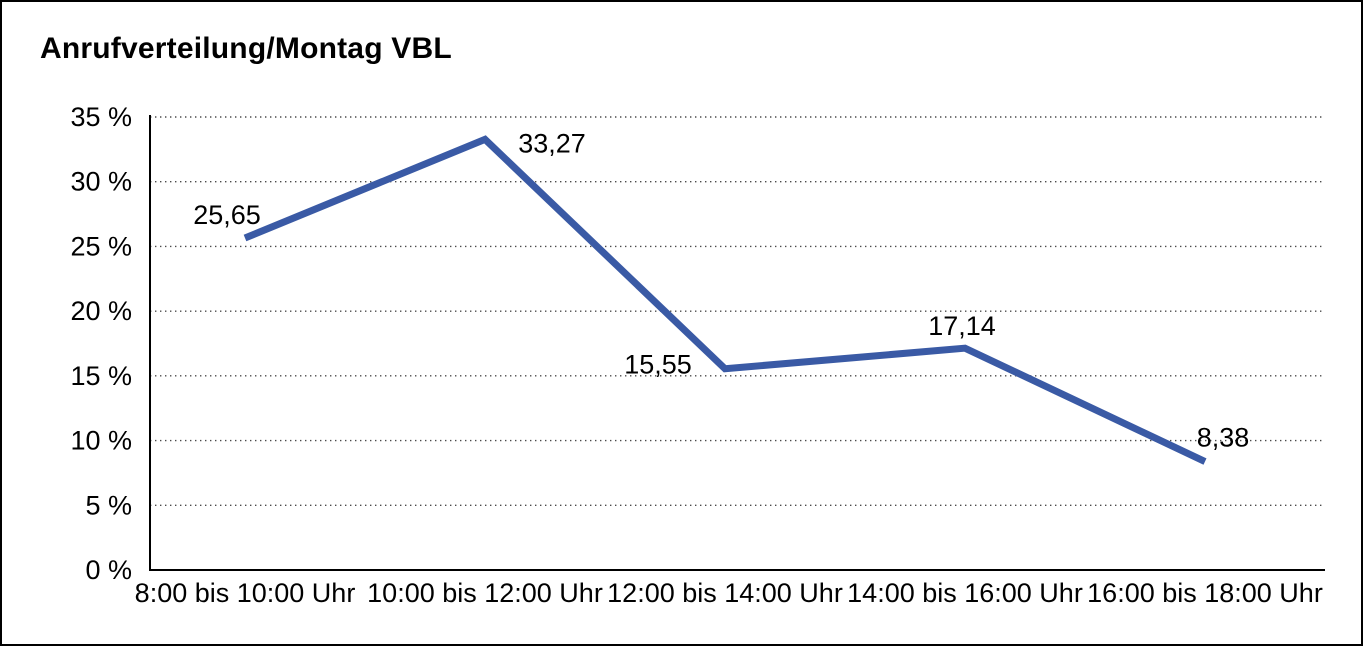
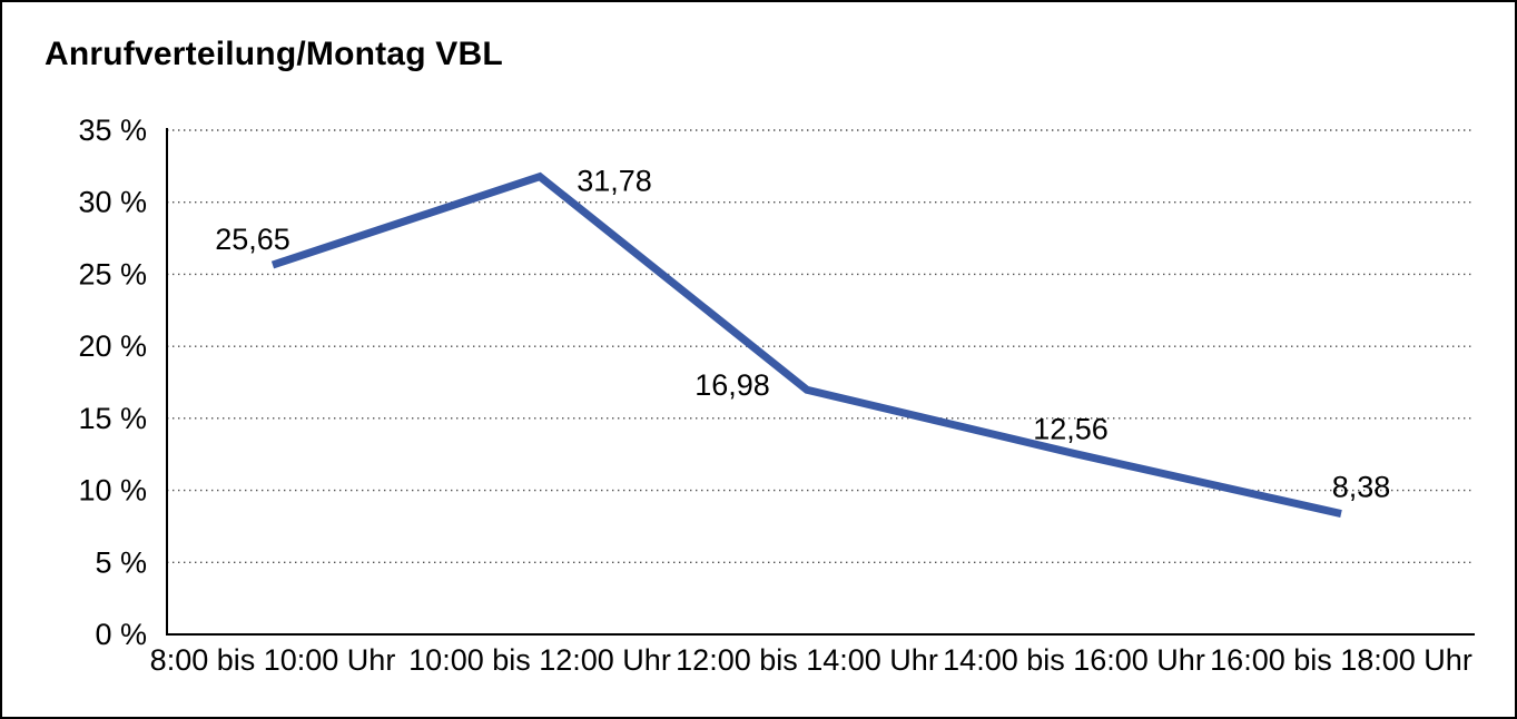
10:00 bis 12:00 Uhr: 33,27 -> 31,78
12:00 bis 14:00 Uhr: 15,55 -> 16,98
14:00 bis 16:00 Uhr: 17,14 -> 12,56
